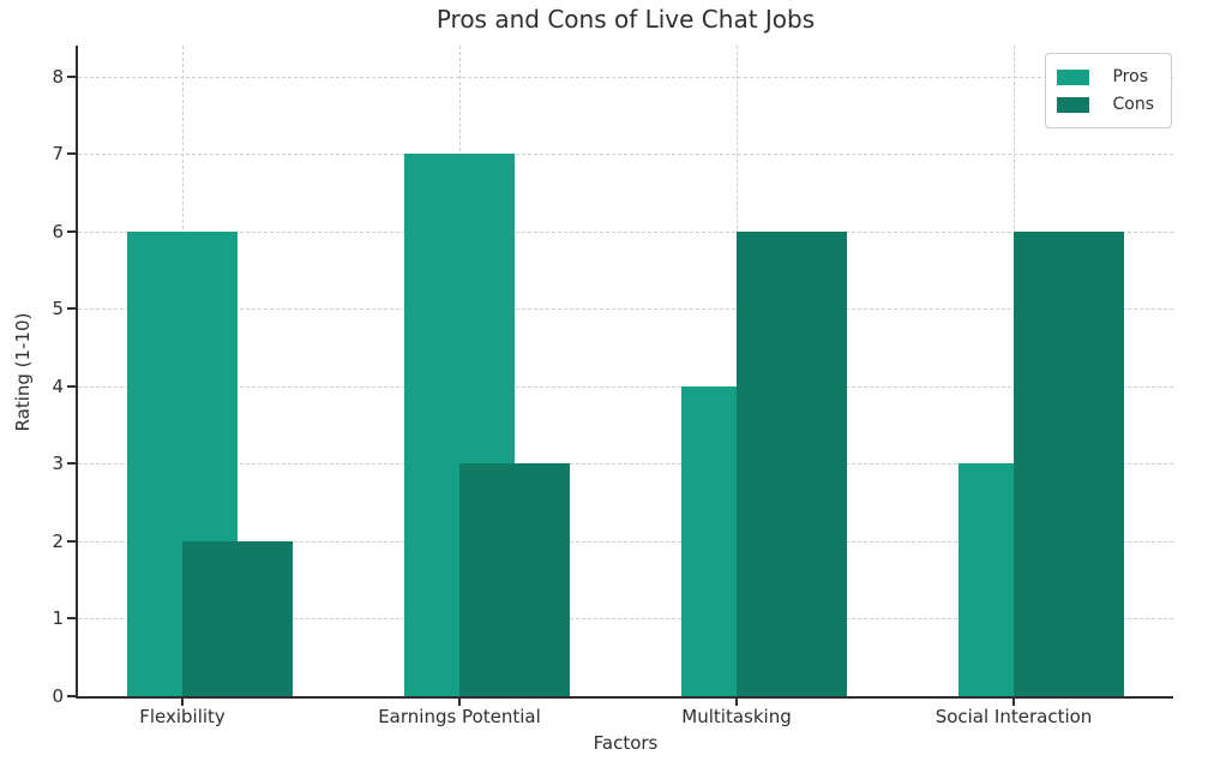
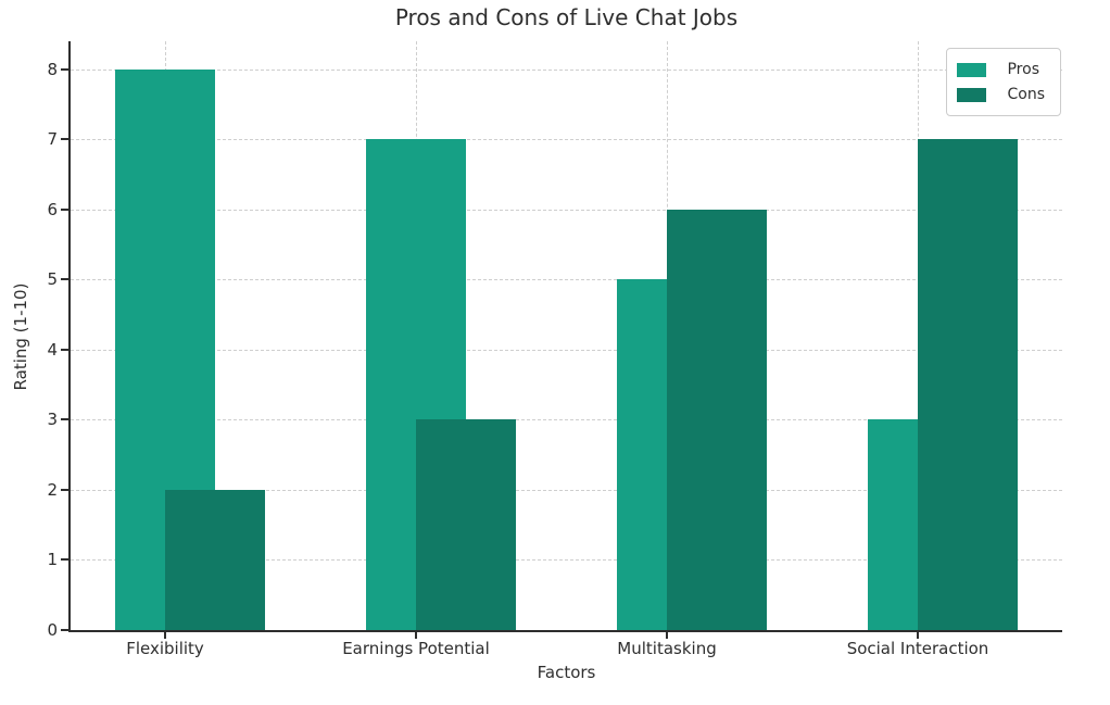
Pros/Flexibility: 6 -> 8
Pros/Multitasking: 4 -> 5
Cons/Social Interaction: 6 -> 7
